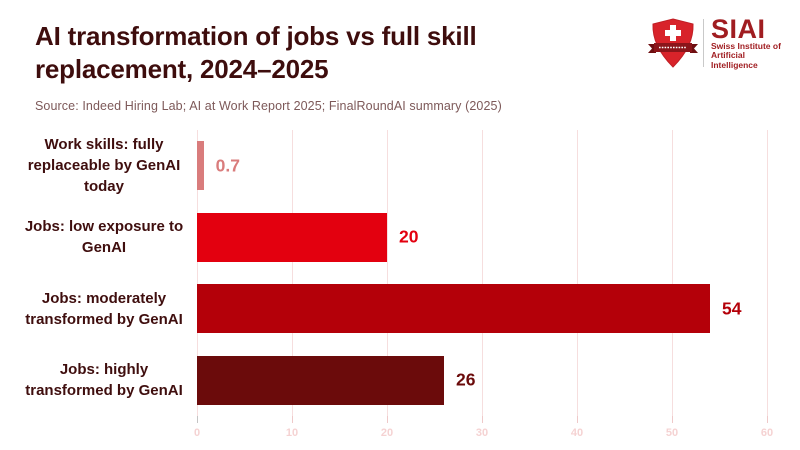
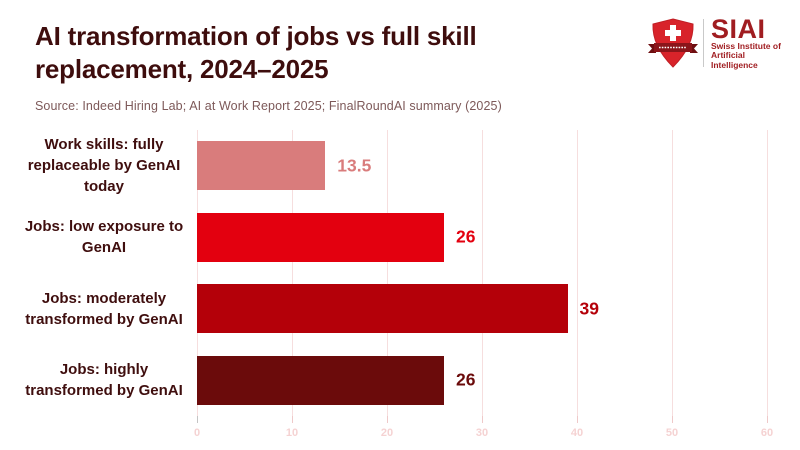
Work skills: fully replaceable by GenAI today: 0.7 -> 13.5
Jobs: low exposure to GenAI: 20 -> 26
Jobs: moderately transformed by GenAI: 54 -> 39
